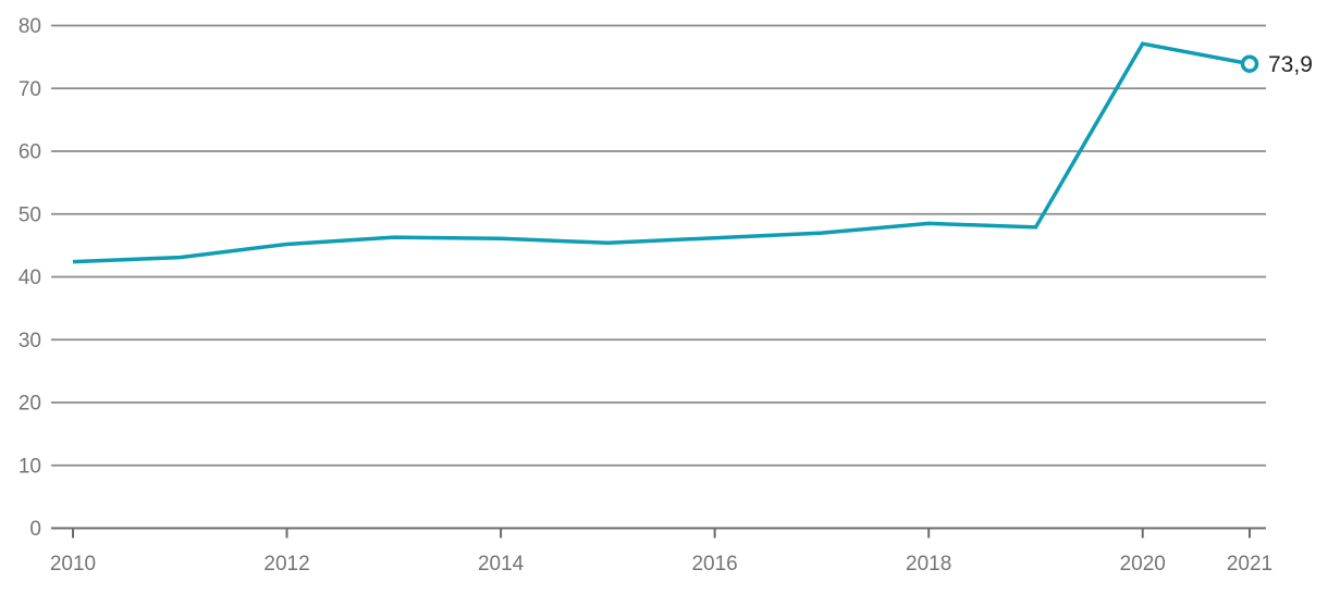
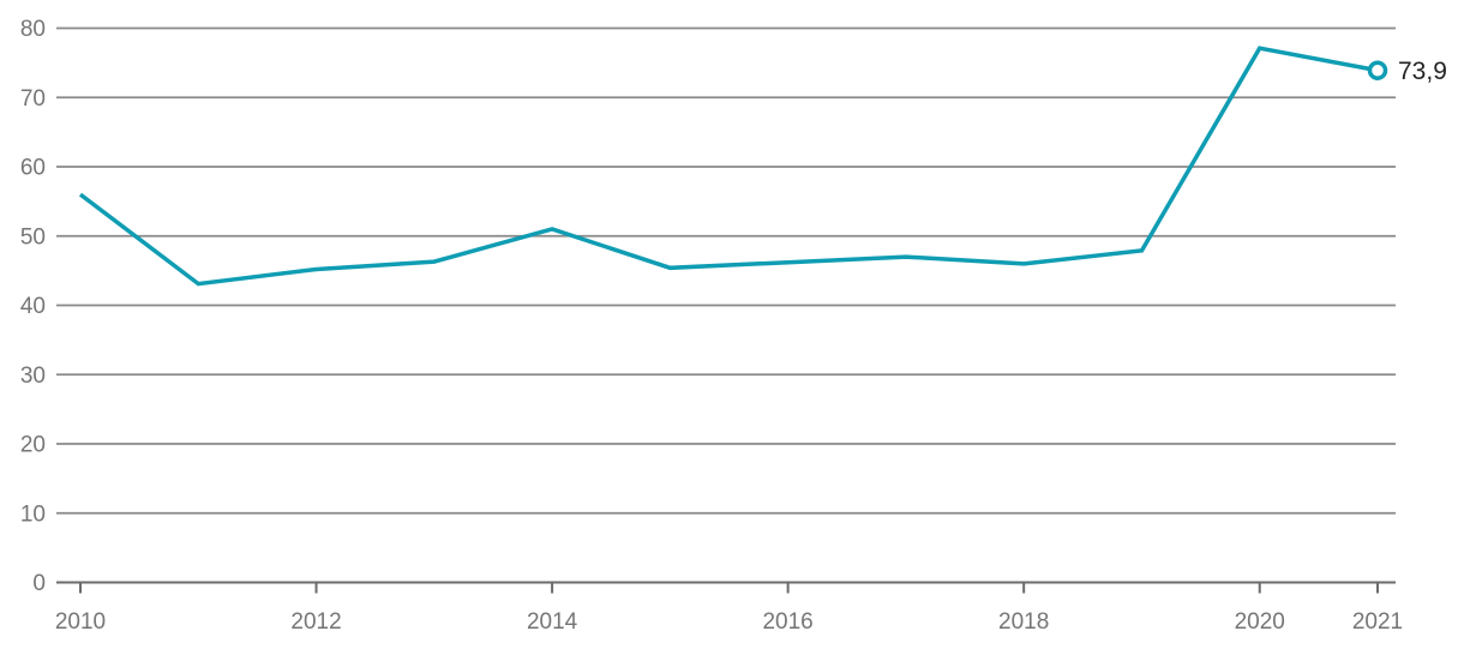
2010: 42 -> 56
2014: 46 -> 51
2018: 48 -> 46
